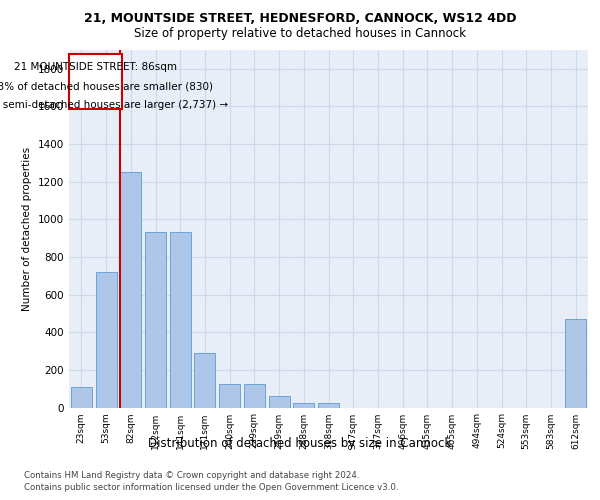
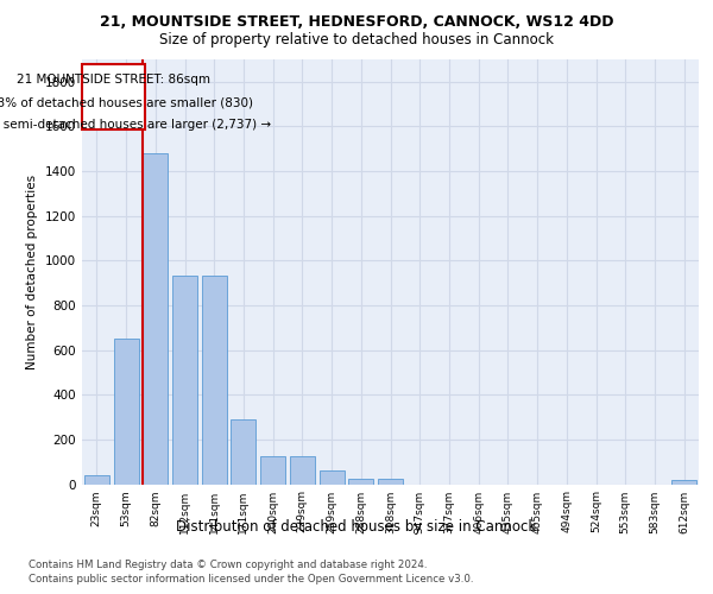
23sqm: 110 -> 40
53sqm: 720 -> 650
82sqm: 1250 -> 1480
612sqm: 470 -> 20
